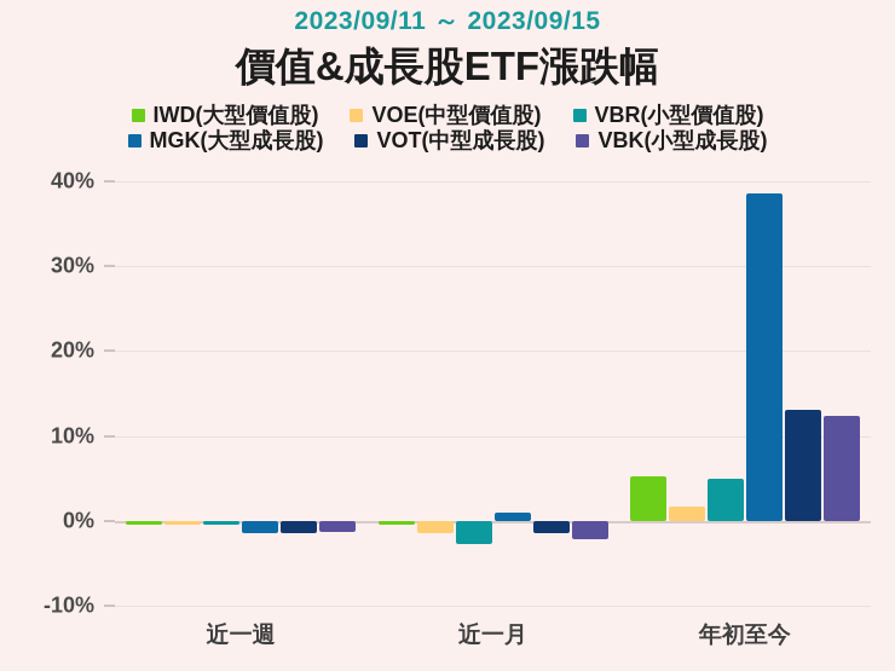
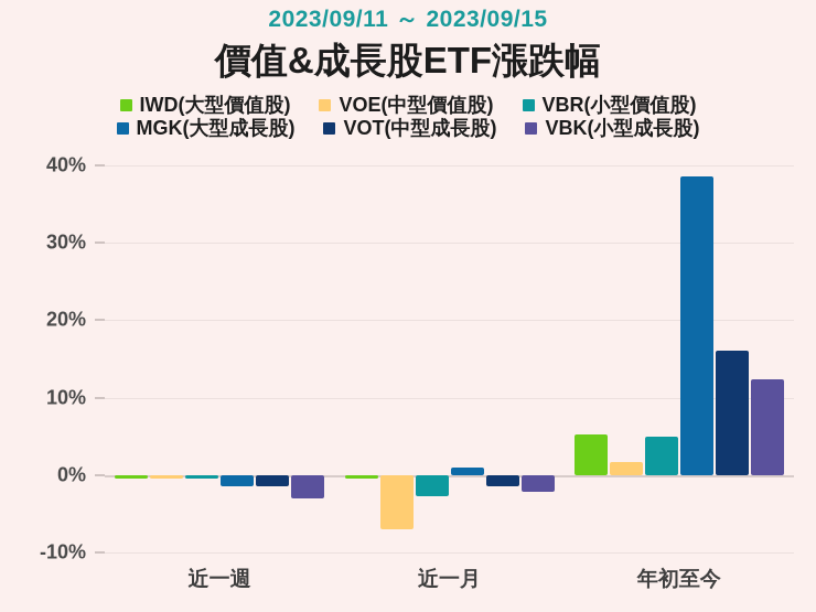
VBK(小型成長股)/近一週: -1% -> -3%
VOE(中型價值股)/近一月: -1% -> -7%
VOT(中型成長股)/年初至今: 13% -> 16%
